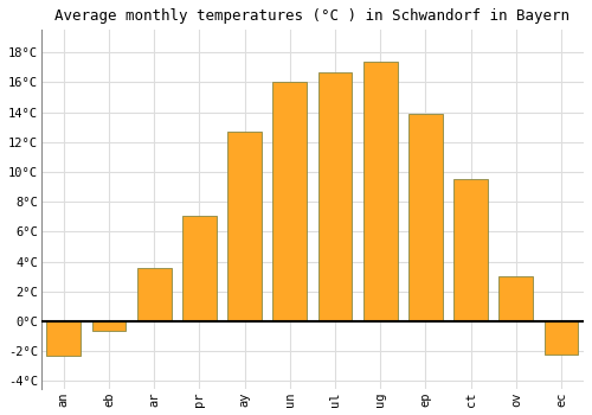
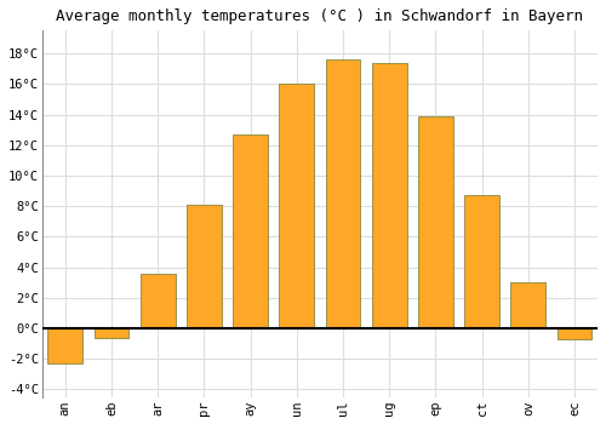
pr: 7.1°C -> 8.1°C
ul: 16.7°C -> 17.6°C
ct: 9.5°C -> 8.7°C
ec: -2.2°C -> -0.7°C
